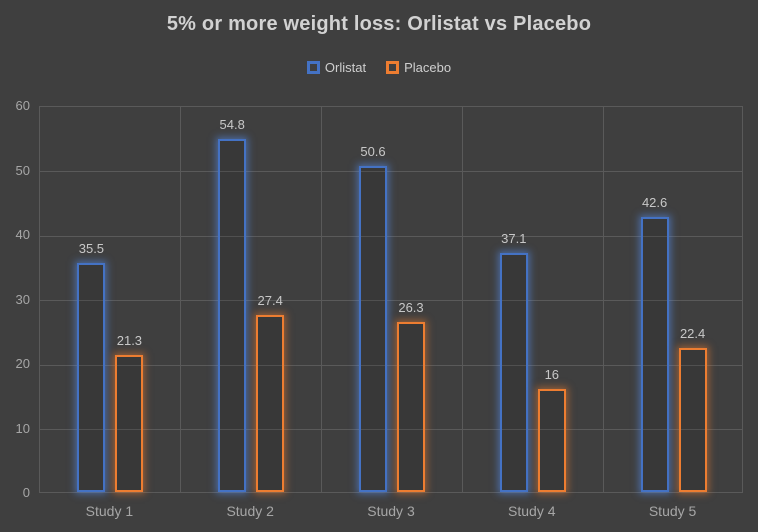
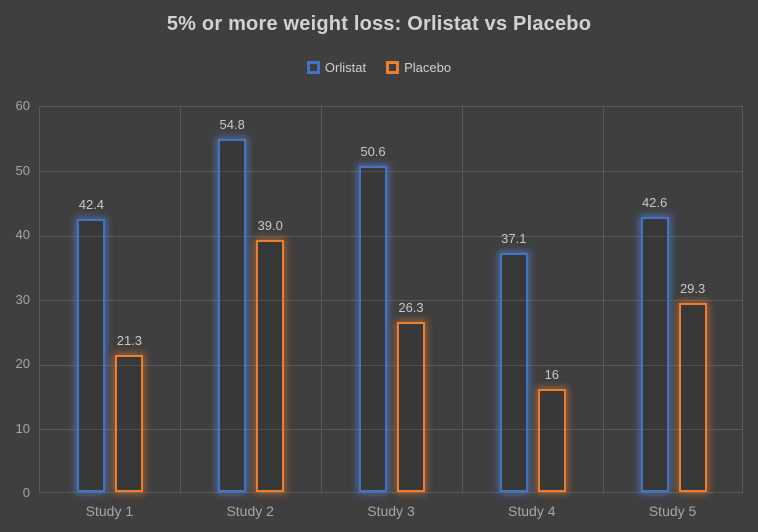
Orlistat/Study 1: 35.5 -> 42.4
Placebo/Study 2: 27.4 -> 39.0
Placebo/Study 5: 22.4 -> 29.3
